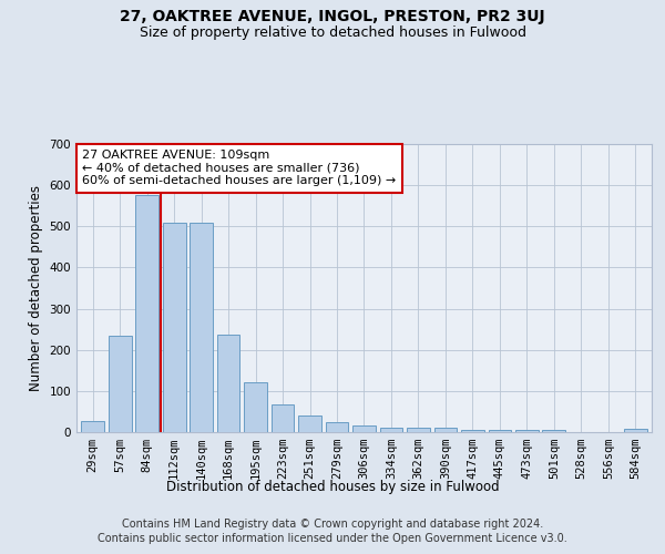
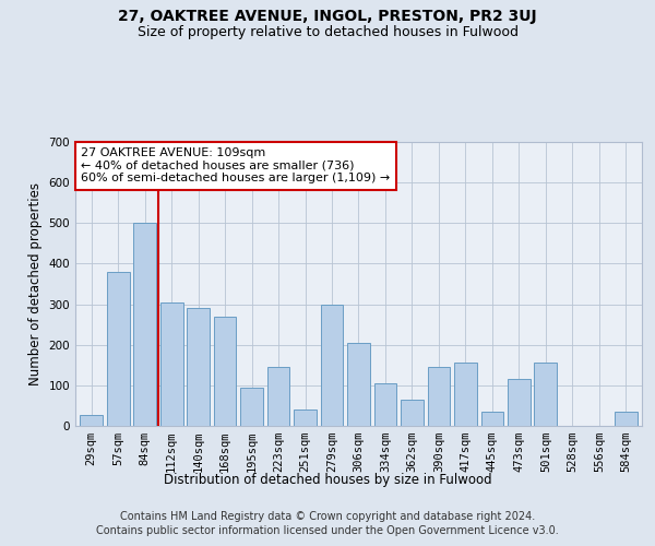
57sqm: 234 -> 380
84sqm: 576 -> 500
112sqm: 510 -> 305
140sqm: 510 -> 290
168sqm: 238 -> 270
195sqm: 120 -> 95
223sqm: 68 -> 145
279sqm: 25 -> 300
306sqm: 15 -> 205
334sqm: 12 -> 105
362sqm: 10 -> 65
390sqm: 10 -> 145
417sqm: 5 -> 155
445sqm: 5 -> 35
473sqm: 5 -> 115
501sqm: 5 -> 155
584sqm: 7 -> 35
